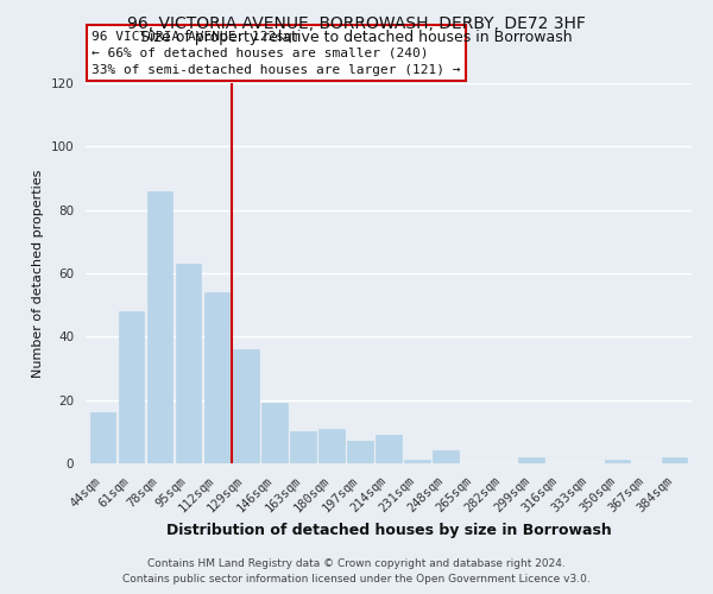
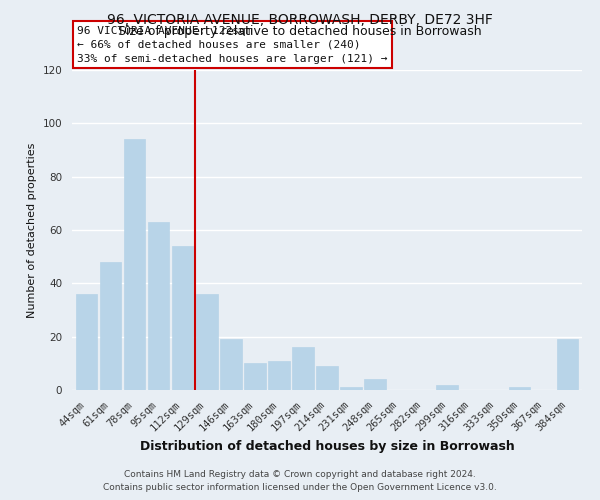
44sqm: 16 -> 36
78sqm: 86 -> 94
197sqm: 7 -> 16
384sqm: 2 -> 19
